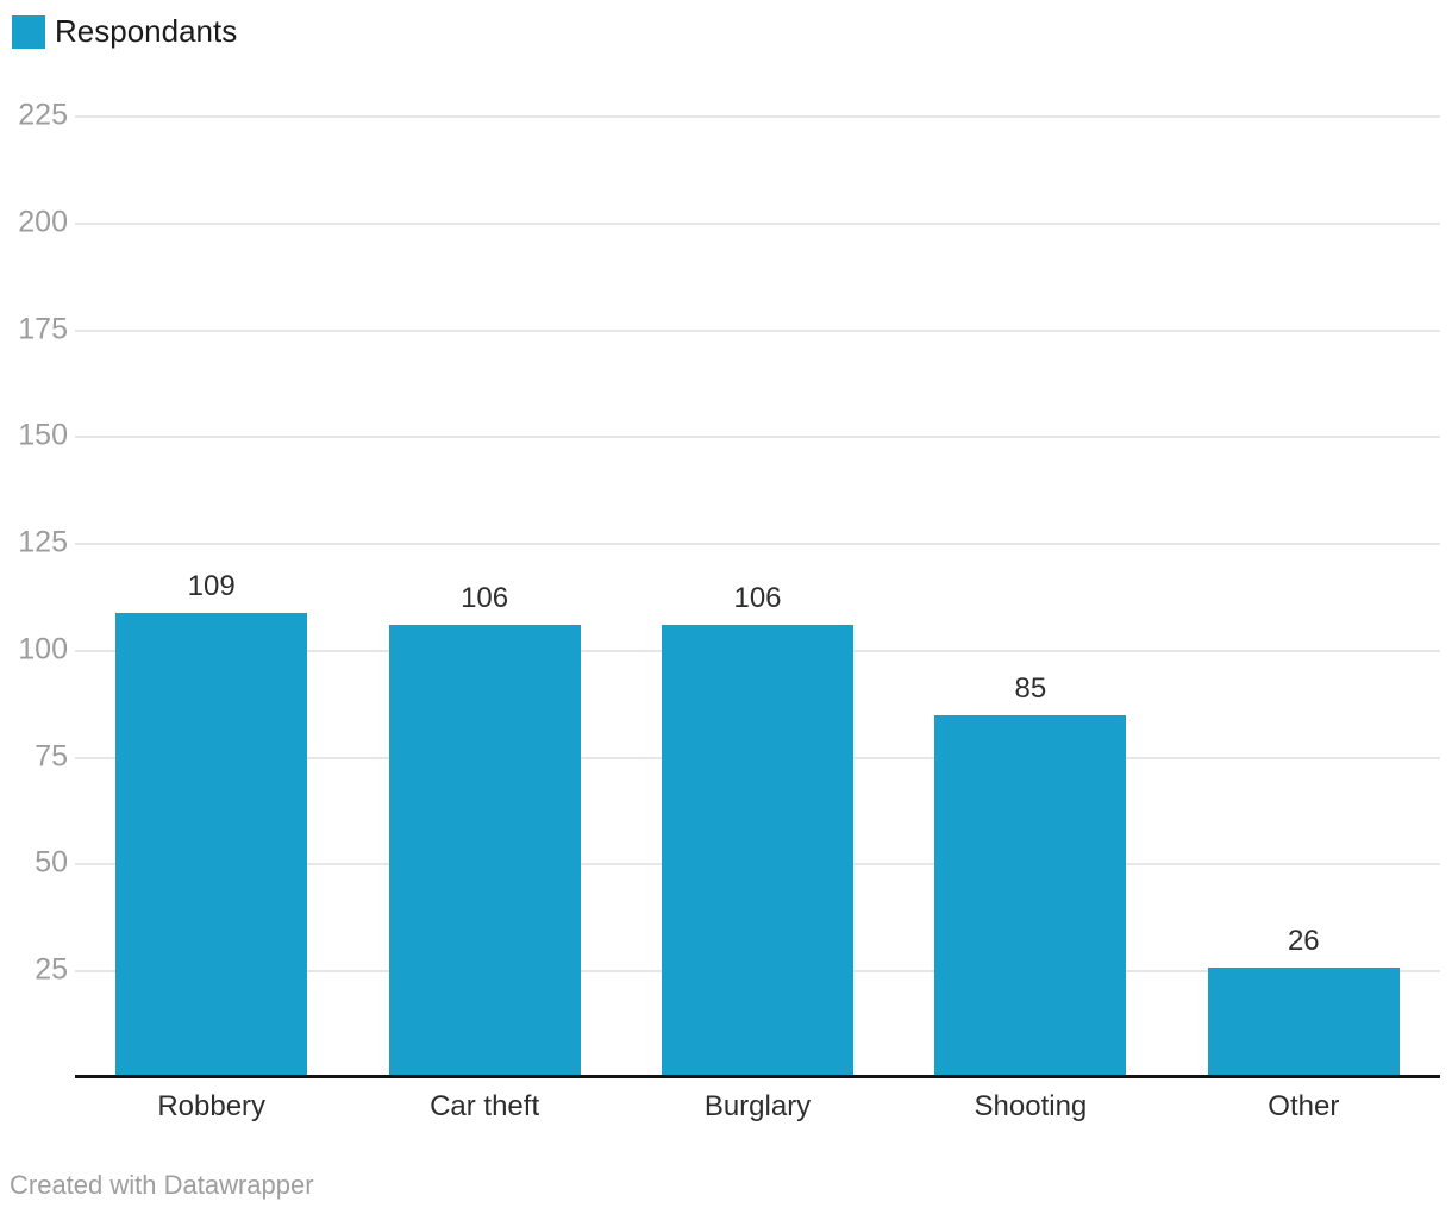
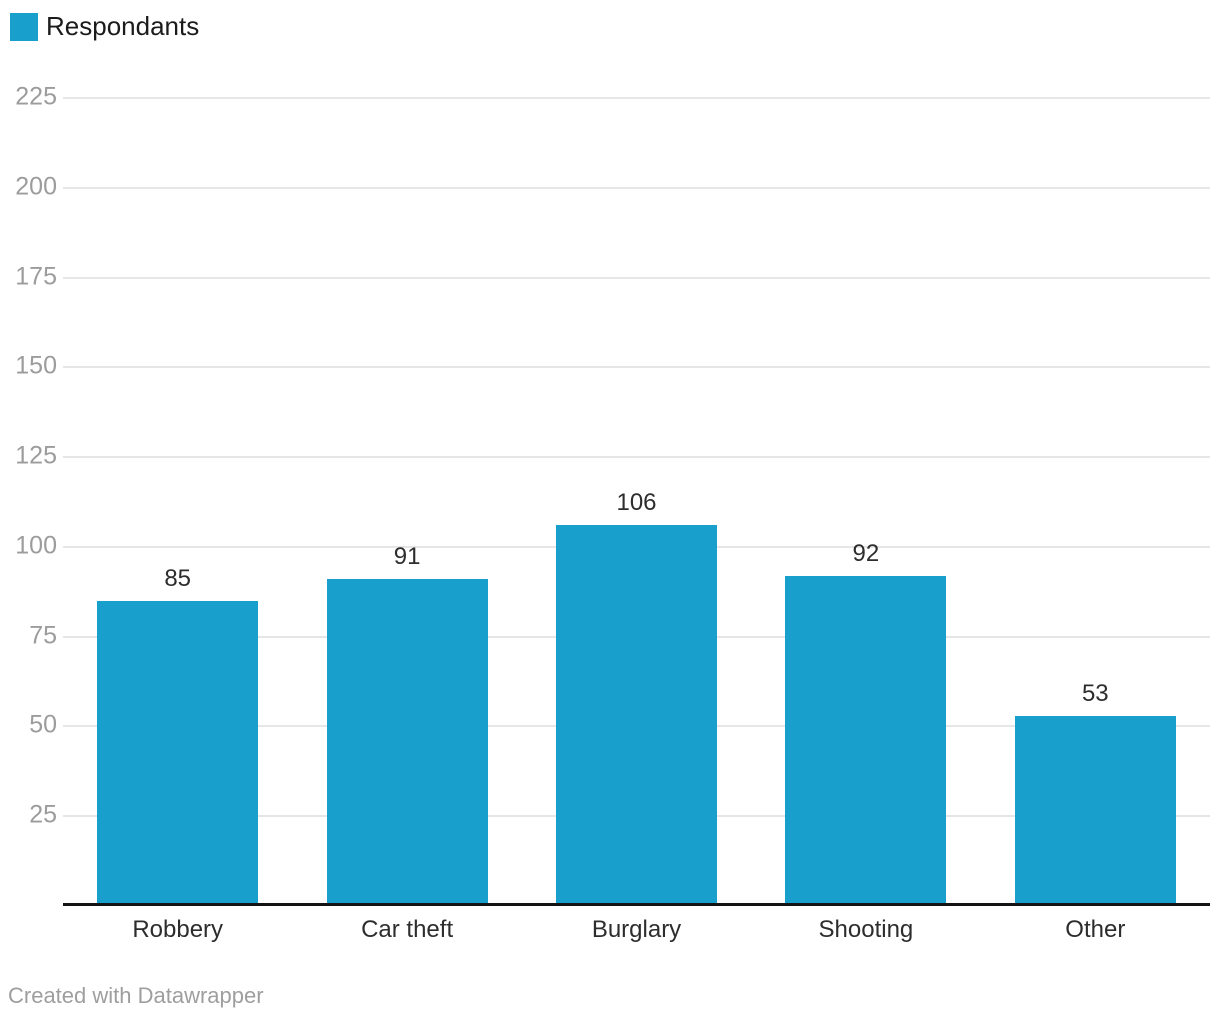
Robbery: 109 -> 85
Car theft: 106 -> 91
Shooting: 85 -> 92
Other: 26 -> 53
